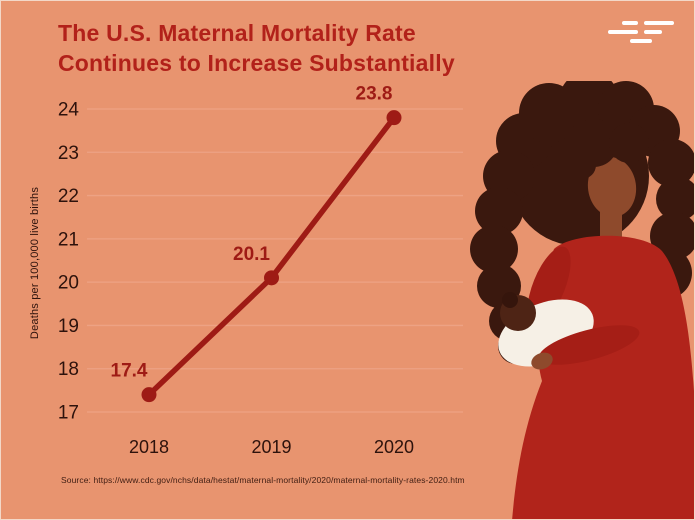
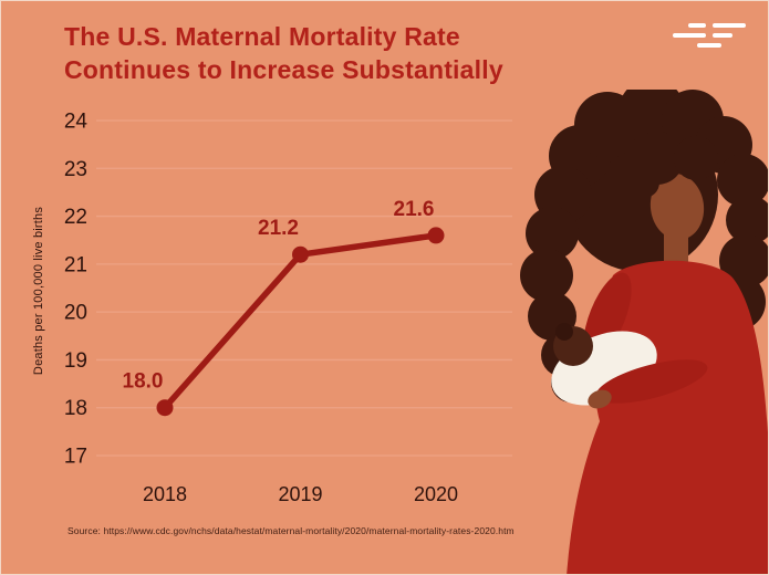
2018: 17.4 -> 18.0
2019: 20.1 -> 21.2
2020: 23.8 -> 21.6
